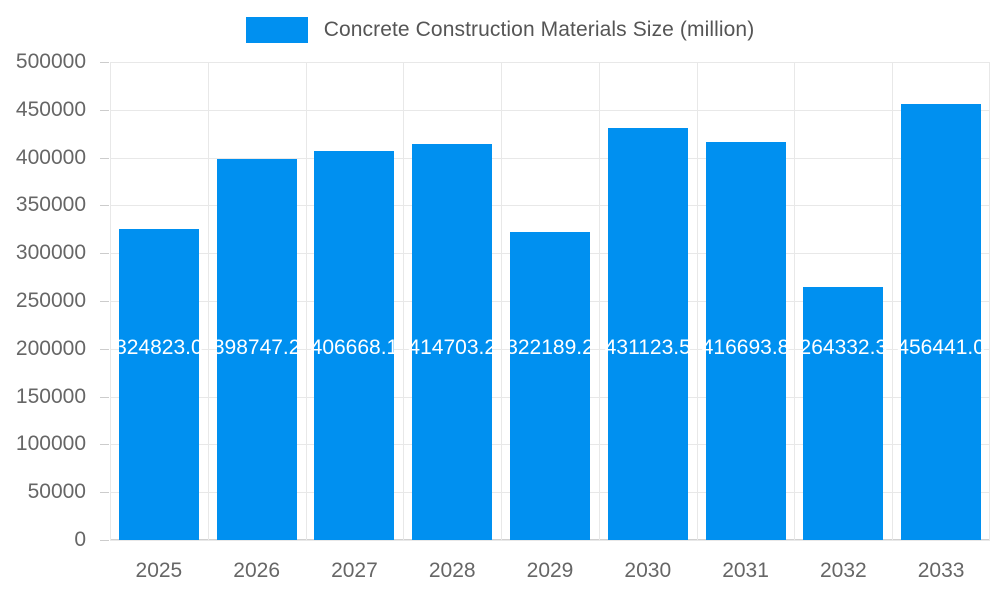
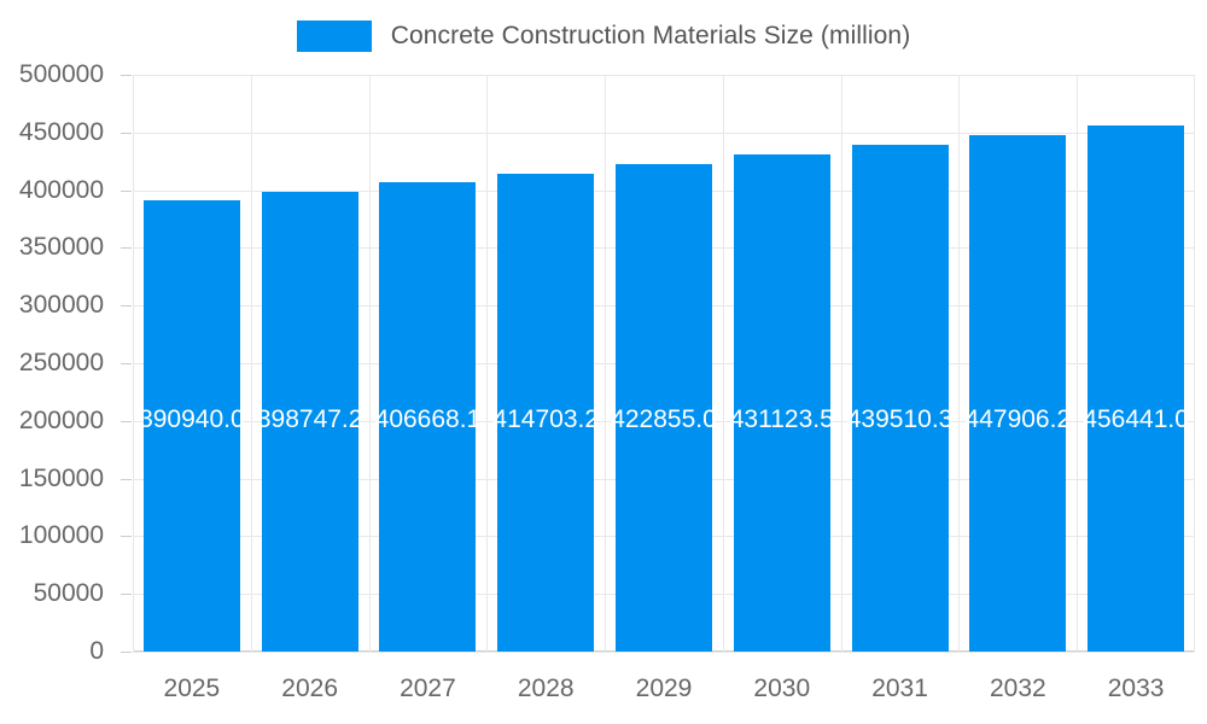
2025: 324823.0 -> 390940.0
2029: 322189.2 -> 422855.0
2031: 416693.8 -> 439510.3
2032: 264332.3 -> 447906.2
